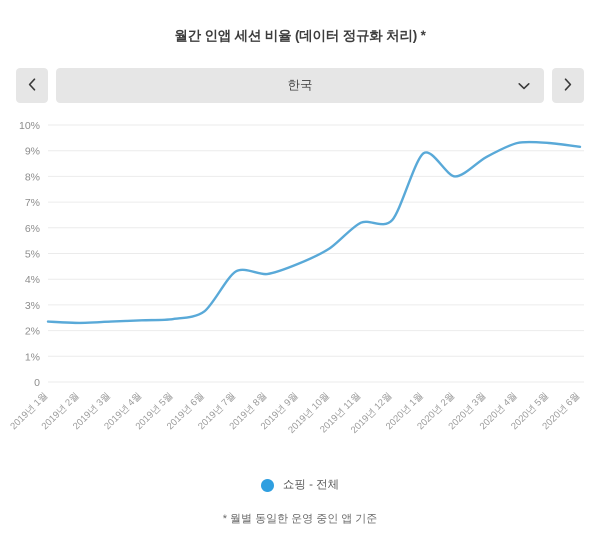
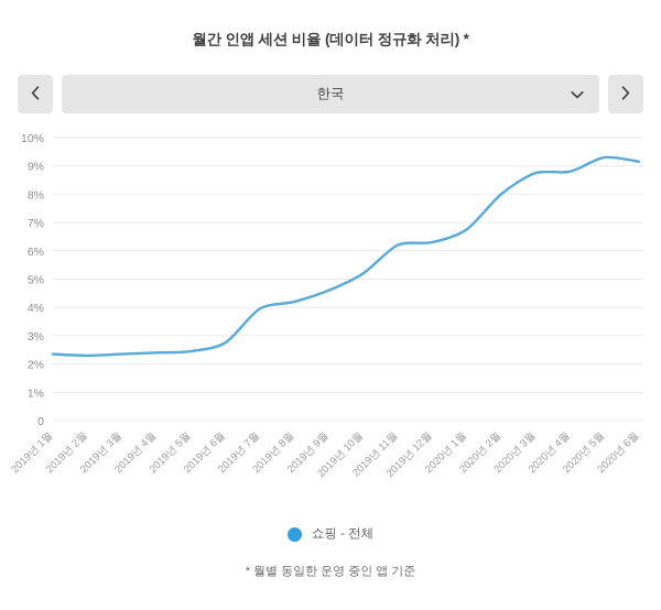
2019년 7월: 4.3% -> 4.0%
2020년 1월: 8.9% -> 6.8%
2020년 4월: 9.3% -> 8.8%
